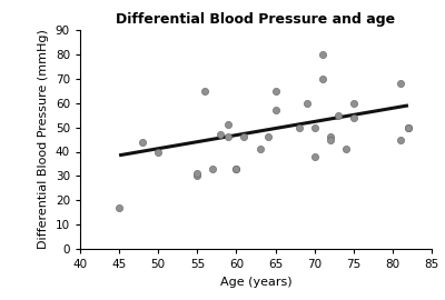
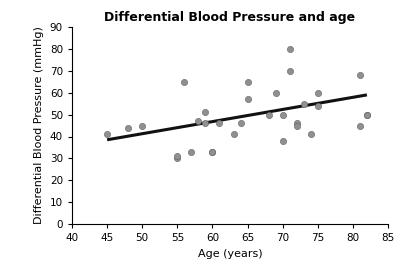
45: 17 -> 41
50: 40 -> 45
